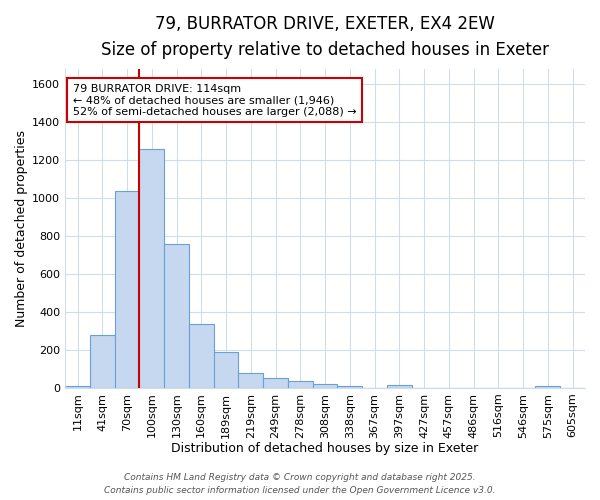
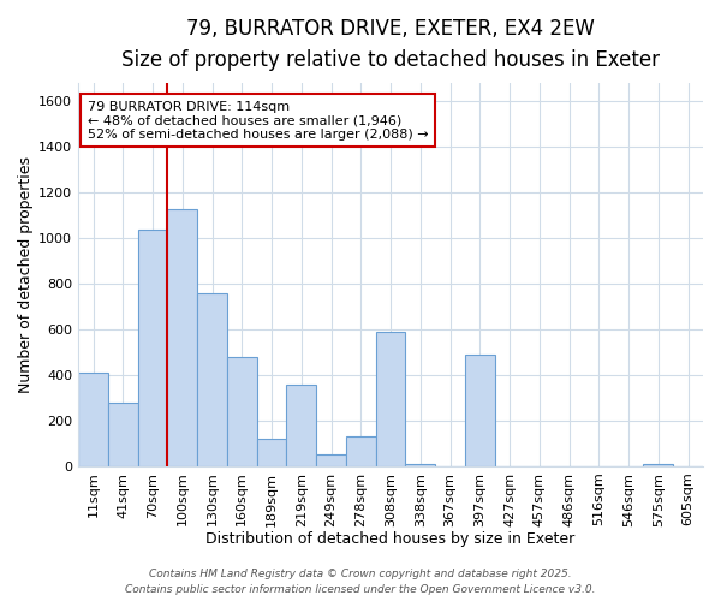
11sqm: 10 -> 410
100sqm: 1260 -> 1130
160sqm: 340 -> 480
189sqm: 190 -> 120
219sqm: 80 -> 360
278sqm: 40 -> 130
308sqm: 20 -> 590
397sqm: 20 -> 490
